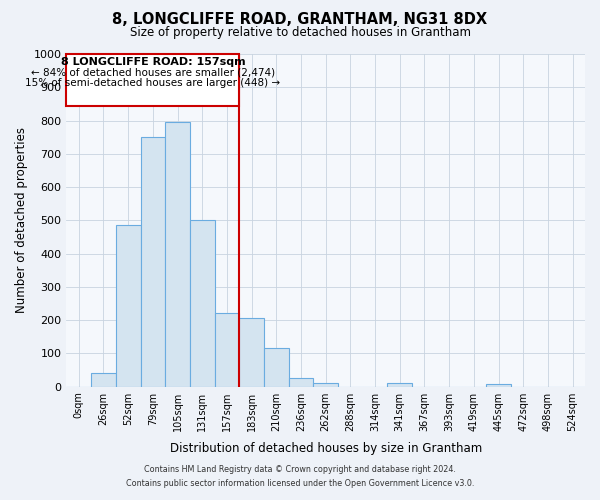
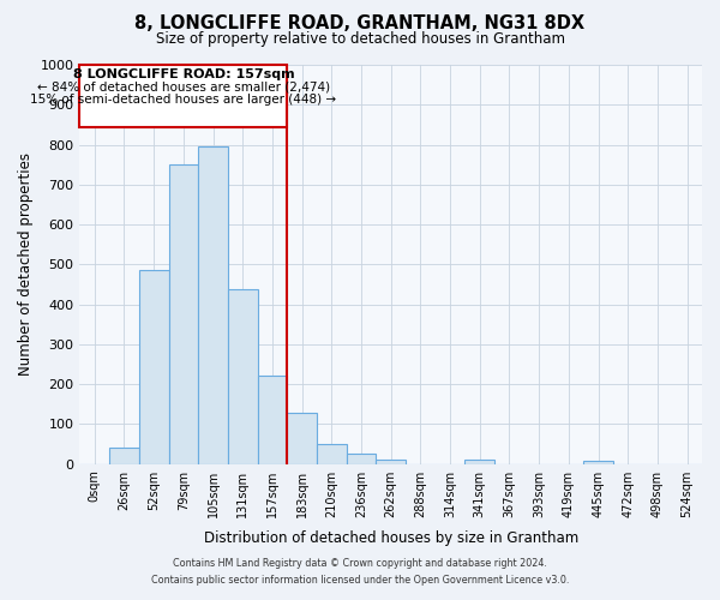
131sqm: 500 -> 438
183sqm: 205 -> 128
210sqm: 115 -> 50
